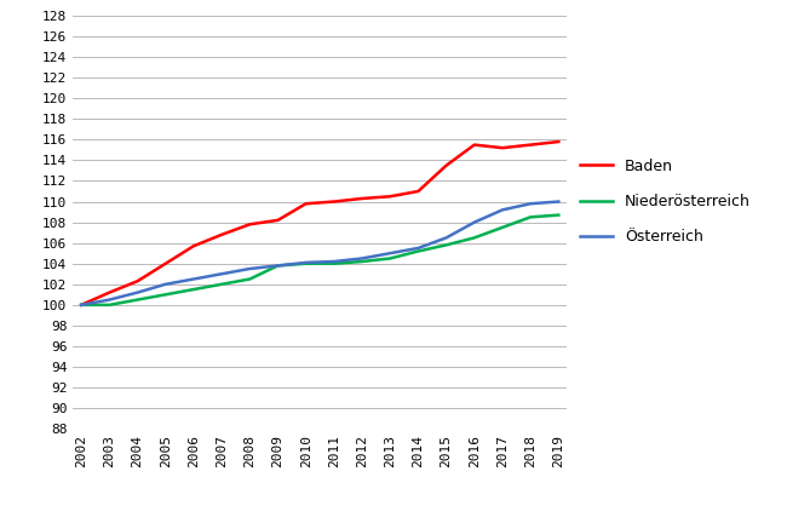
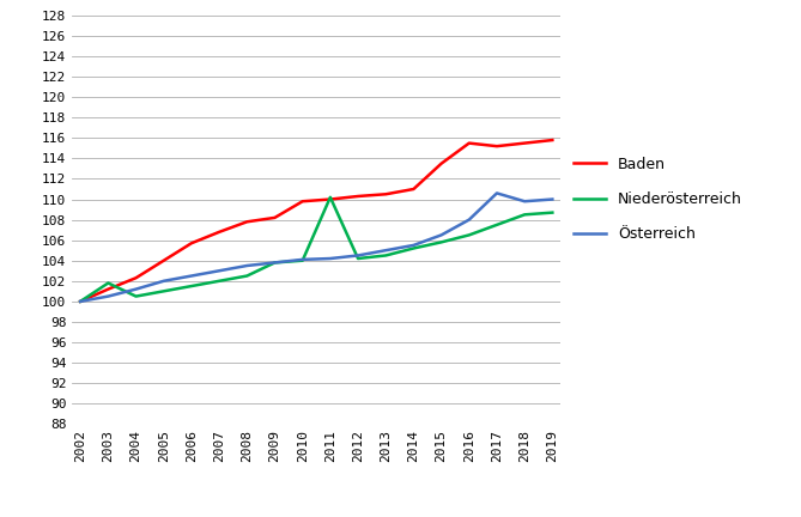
Niederösterreich/2003: 100.0 -> 101.8
Niederösterreich/2011: 104.0 -> 110.2
Österreich/2017: 109.2 -> 110.6
